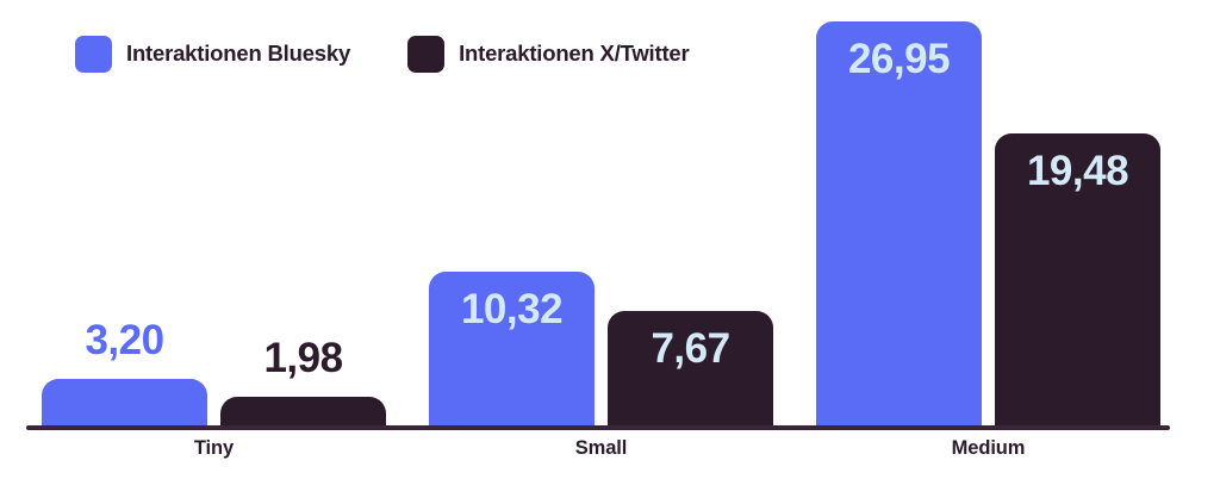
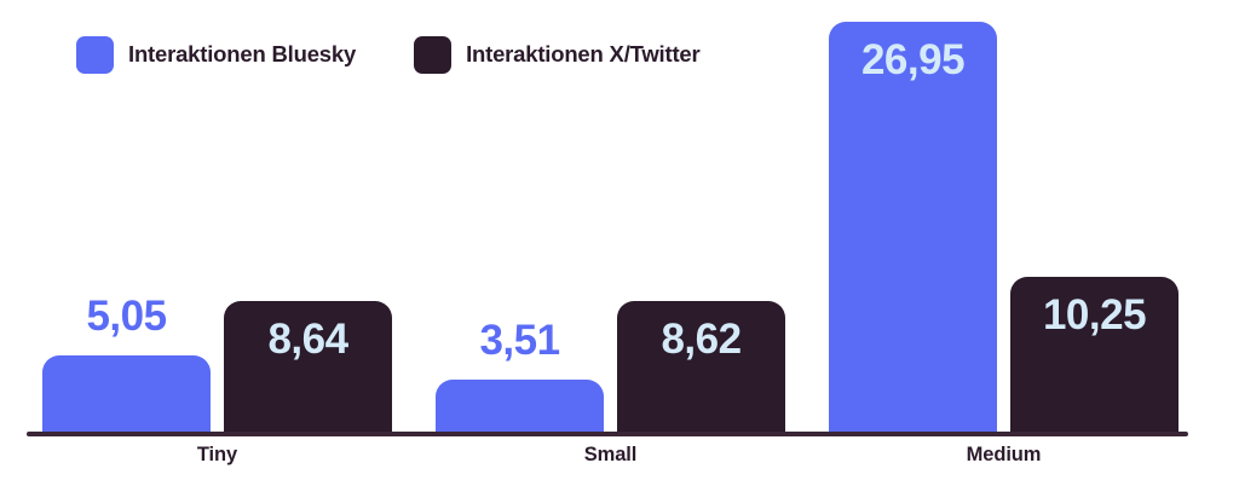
Interaktionen Bluesky/Tiny: 3,20 -> 5,05
Interaktionen X/Twitter/Tiny: 1,98 -> 8,64
Interaktionen Bluesky/Small: 10,32 -> 3,51
Interaktionen X/Twitter/Small: 7,67 -> 8,62
Interaktionen X/Twitter/Medium: 19,48 -> 10,25
